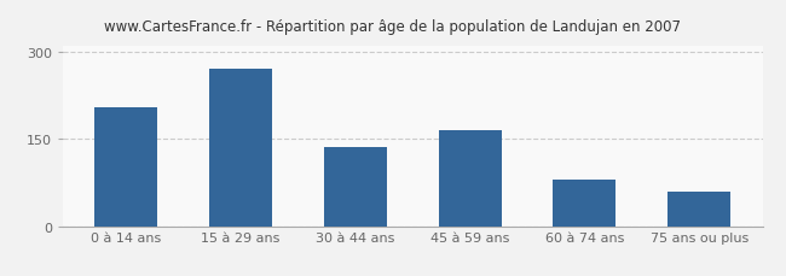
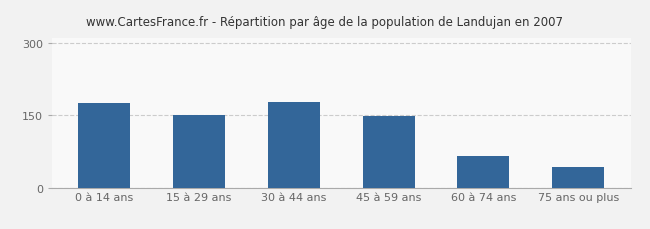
0 à 14 ans: 205 -> 175
15 à 29 ans: 270 -> 150
30 à 44 ans: 135 -> 178
45 à 59 ans: 165 -> 148
60 à 74 ans: 80 -> 65
75 ans ou plus: 60 -> 42
